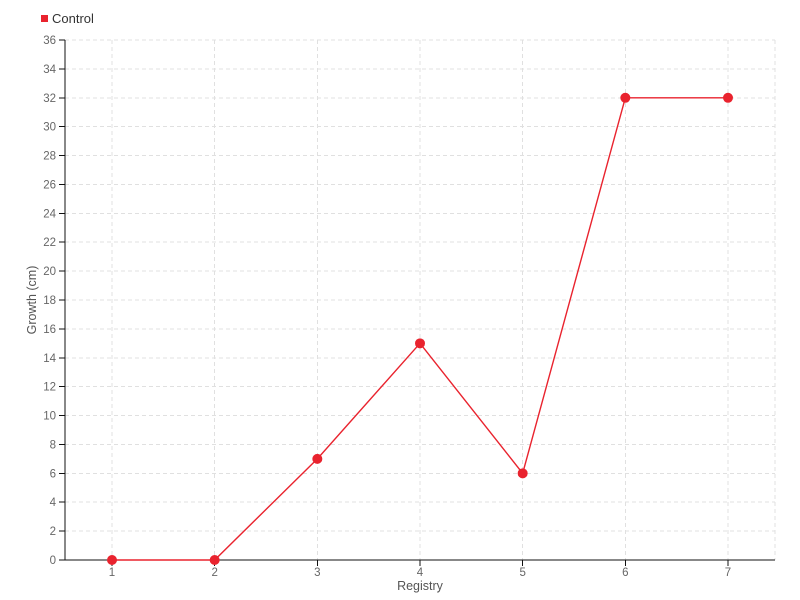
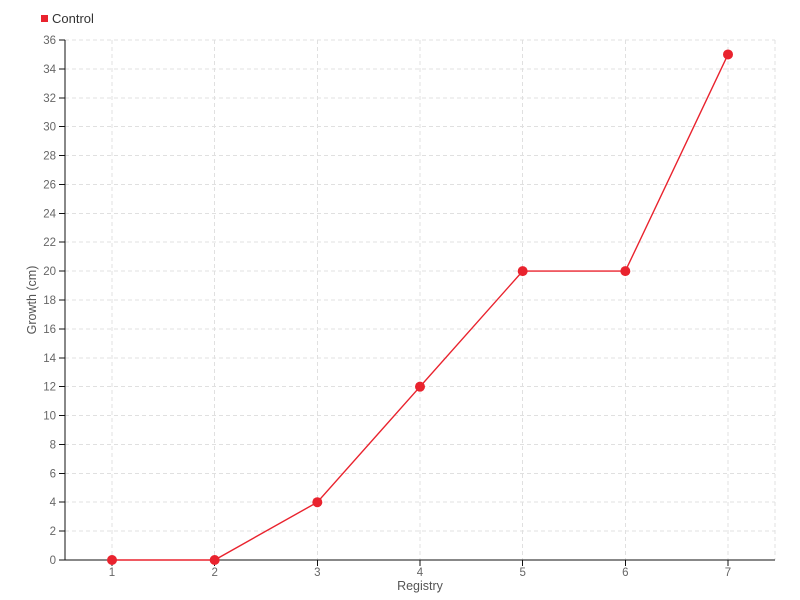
3: 7 -> 4
4: 15 -> 12
5: 6 -> 20
6: 32 -> 20
7: 32 -> 35
